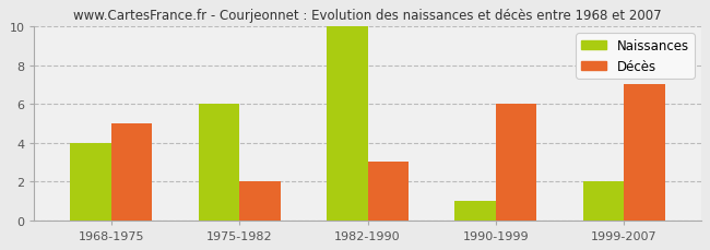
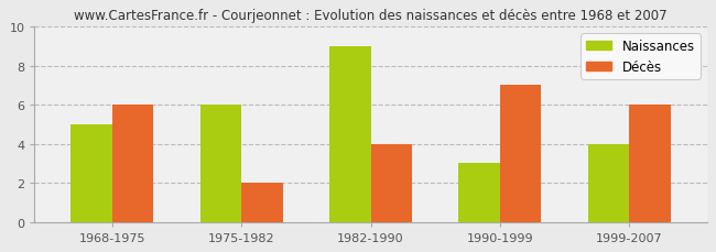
Naissances/1968-1975: 4 -> 5
Décès/1968-1975: 5 -> 6
Naissances/1982-1990: 10 -> 9
Décès/1982-1990: 3 -> 4
Naissances/1990-1999: 1 -> 3
Décès/1990-1999: 6 -> 7
Naissances/1999-2007: 2 -> 4
Décès/1999-2007: 7 -> 6
